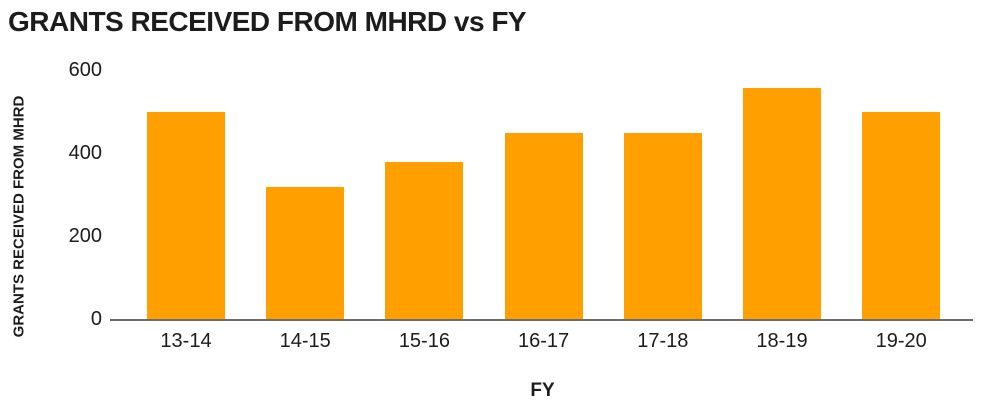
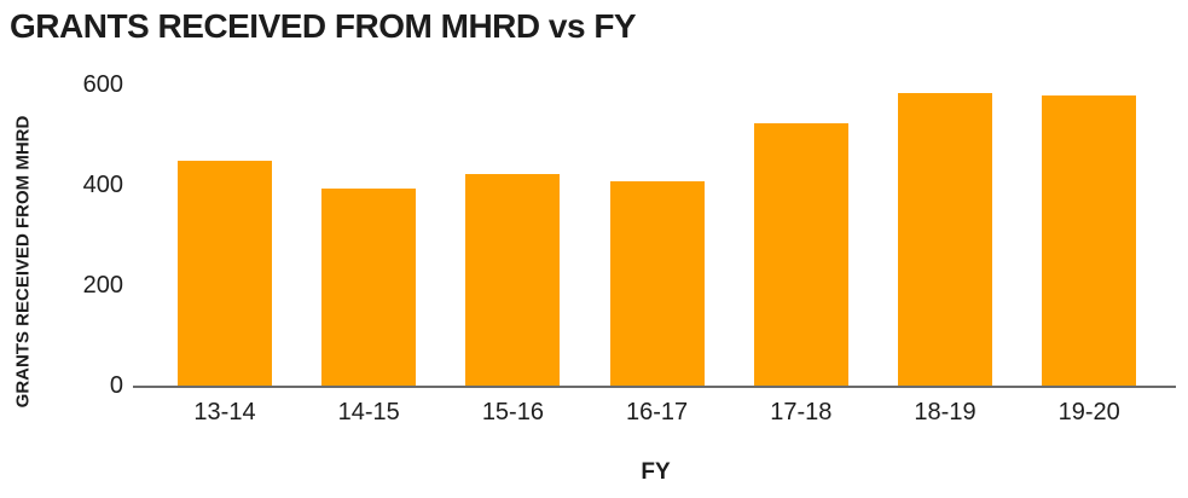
13-14: 500 -> 450
14-15: 320 -> 400
15-16: 380 -> 420
16-17: 450 -> 410
17-18: 450 -> 520
18-19: 560 -> 580
19-20: 500 -> 580
